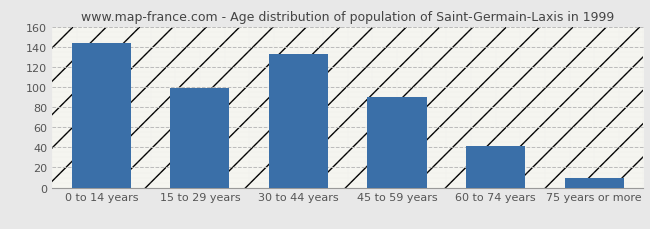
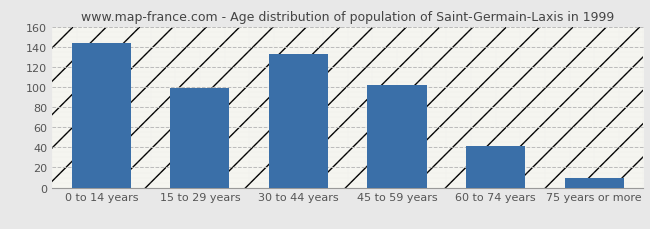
45 to 59 years: 90 -> 102
